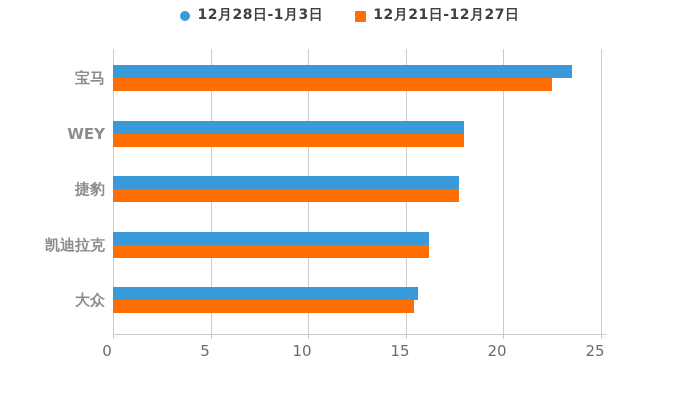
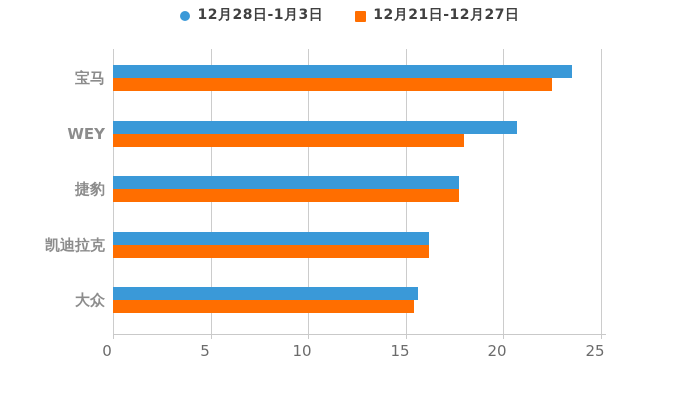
12月28日-1月3日/WEY: 18.0 -> 20.7
